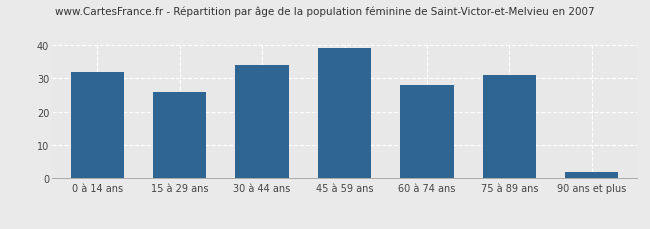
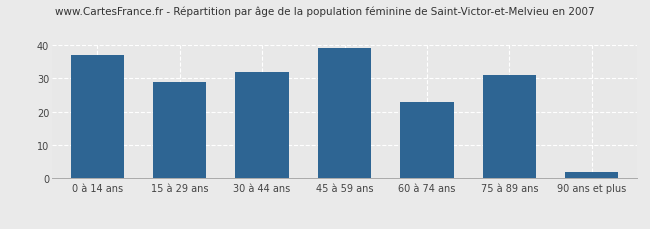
0 à 14 ans: 32 -> 37
15 à 29 ans: 26 -> 29
30 à 44 ans: 34 -> 32
60 à 74 ans: 28 -> 23
